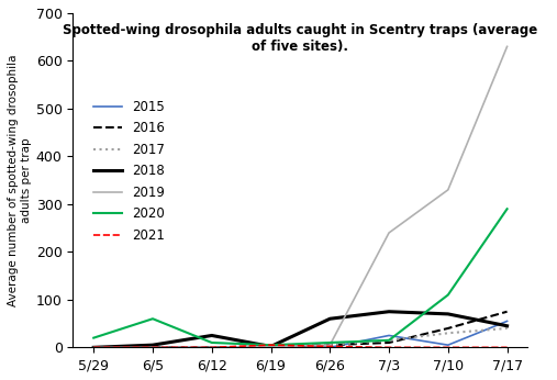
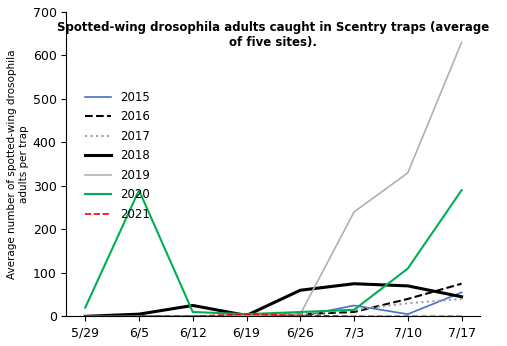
2020/6/5: 60 -> 290
